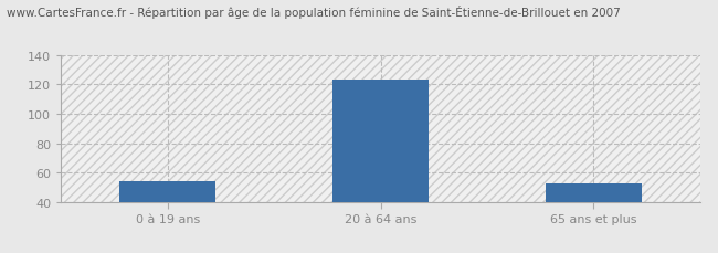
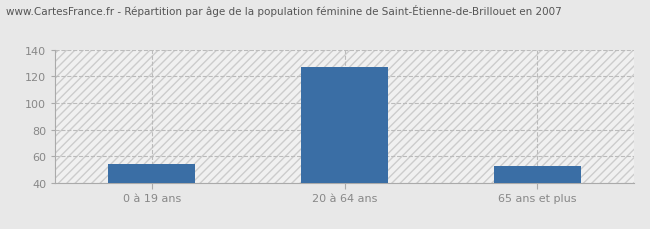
20 à 64 ans: 123 -> 127
